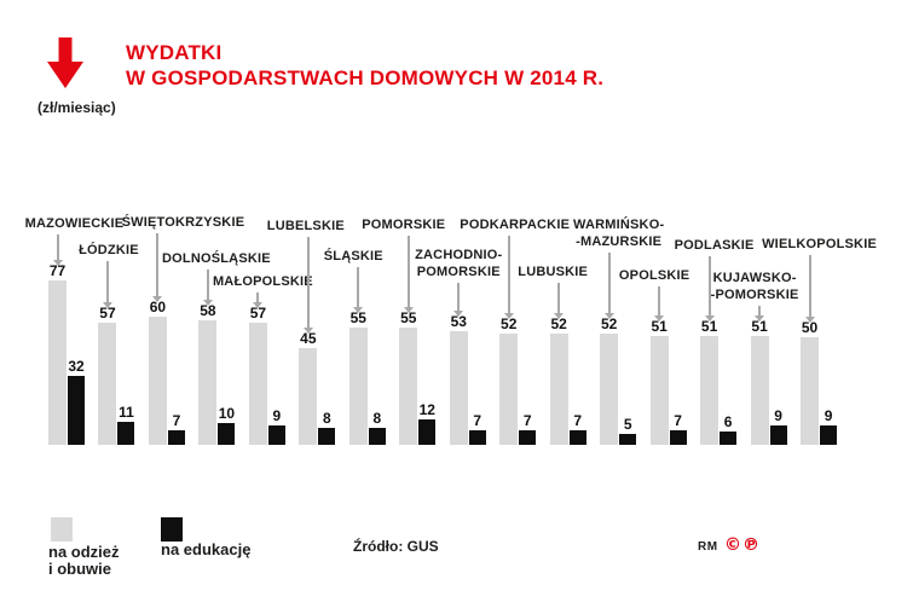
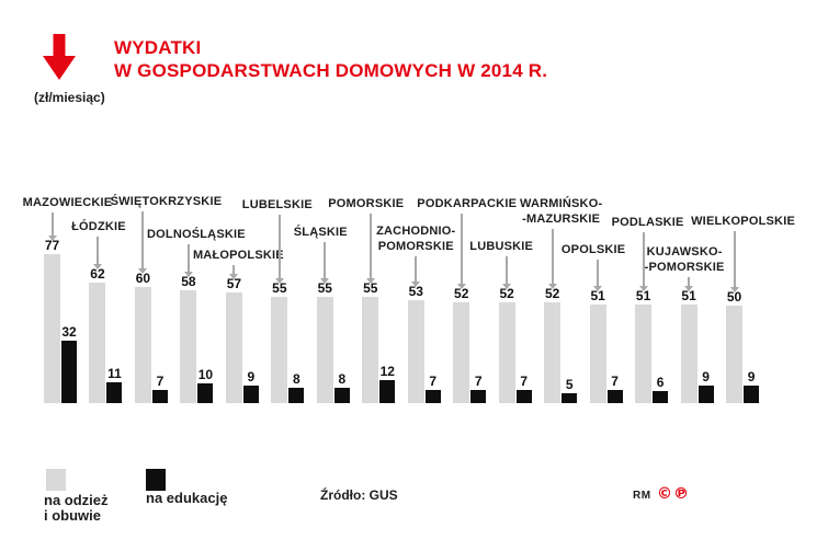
na odzież i obuwie/ŁÓDZKIE: 57 -> 62
na odzież i obuwie/LUBELSKIE: 45 -> 55
